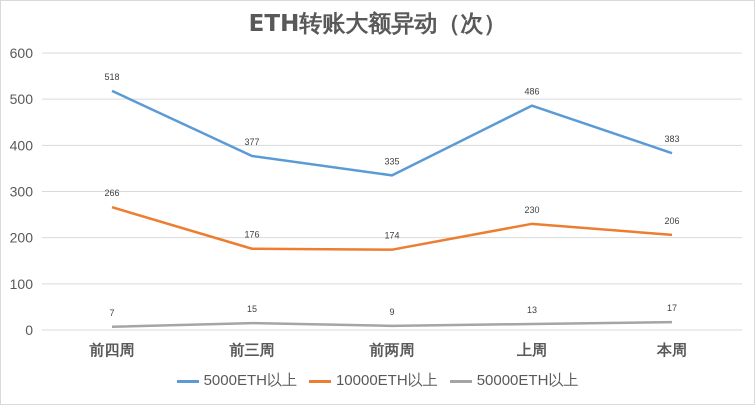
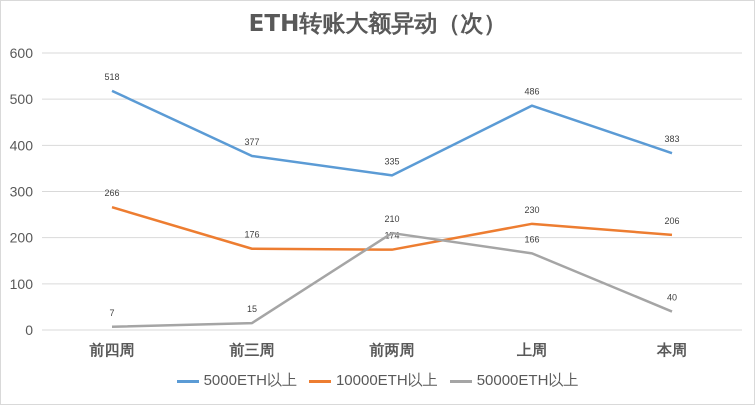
50000ETH以上/前两周: 9 -> 210
50000ETH以上/上周: 13 -> 166
50000ETH以上/本周: 17 -> 40
